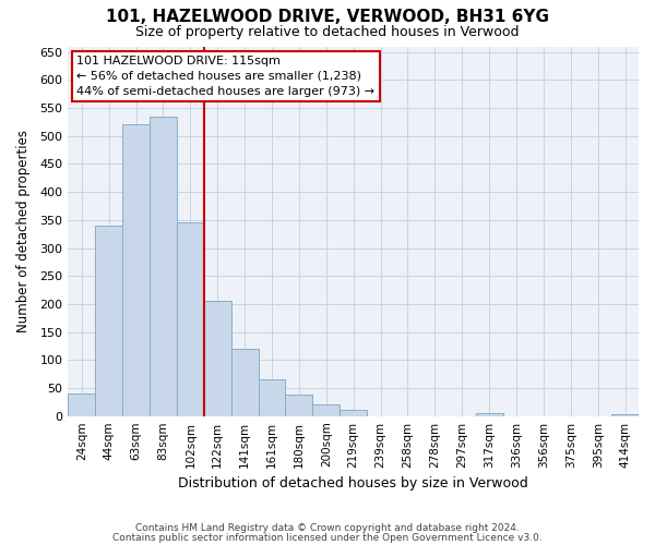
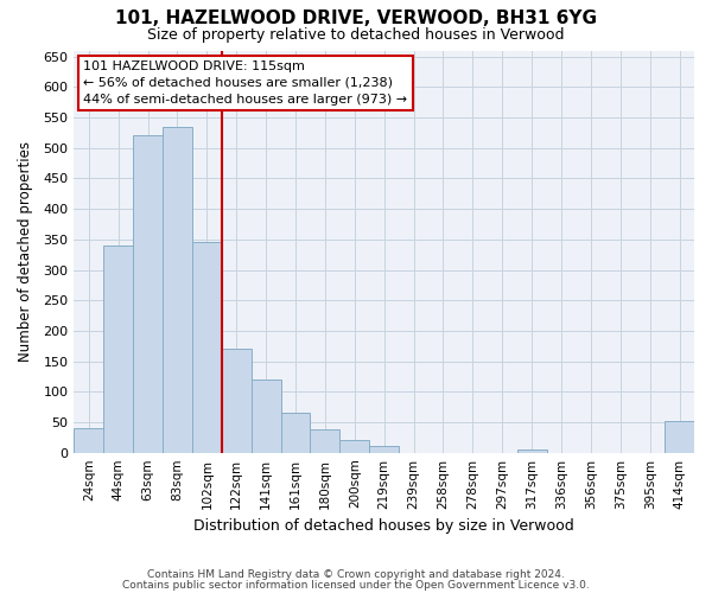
122sqm: 205 -> 170
414sqm: 3 -> 52
